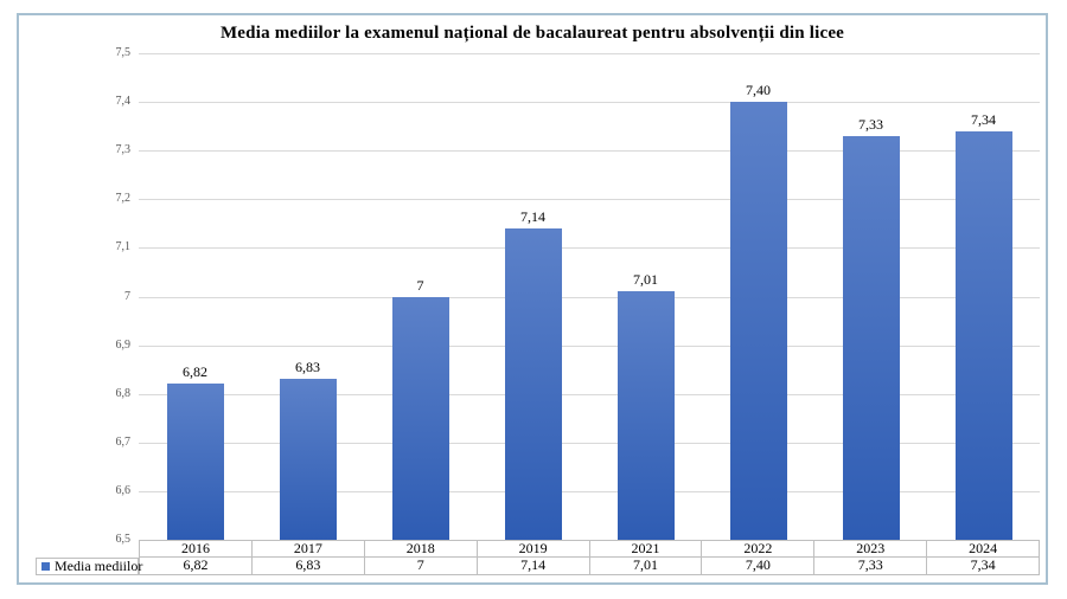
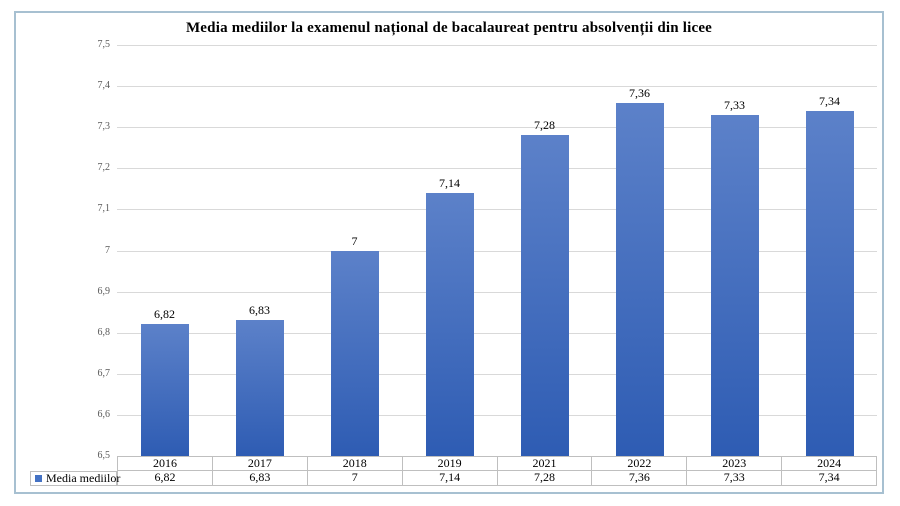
2021: 7,01 -> 7,28
2022: 7,40 -> 7,36
